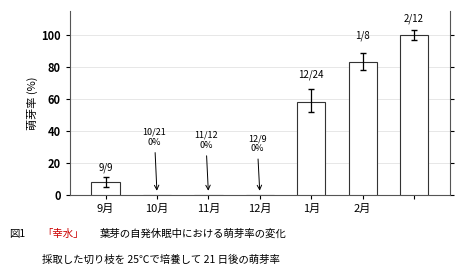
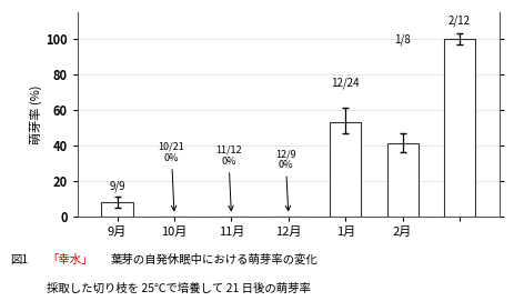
1月: 58 -> 53
2月: 83 -> 41
